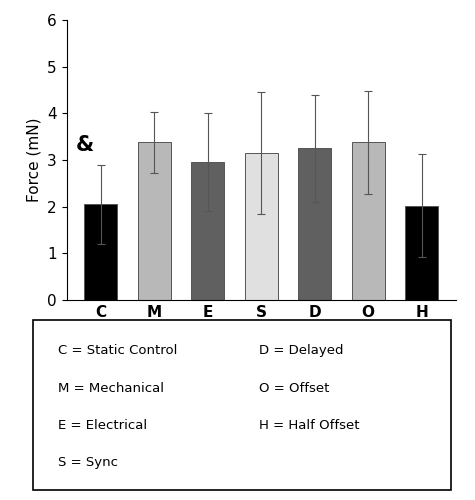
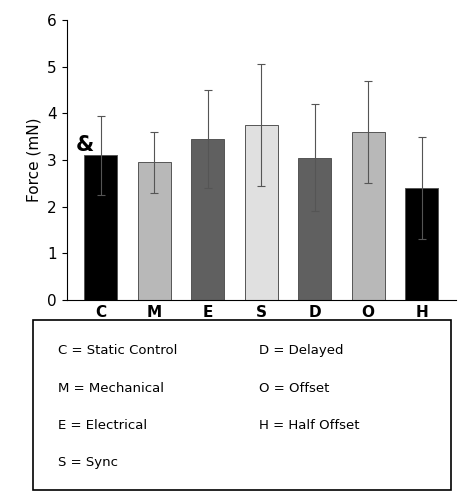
C: 2.05 -> 3.10
M: 3.38 -> 2.95
E: 2.95 -> 3.45
S: 3.15 -> 3.75
D: 3.25 -> 3.05
O: 3.38 -> 3.60
H: 2.02 -> 2.40
